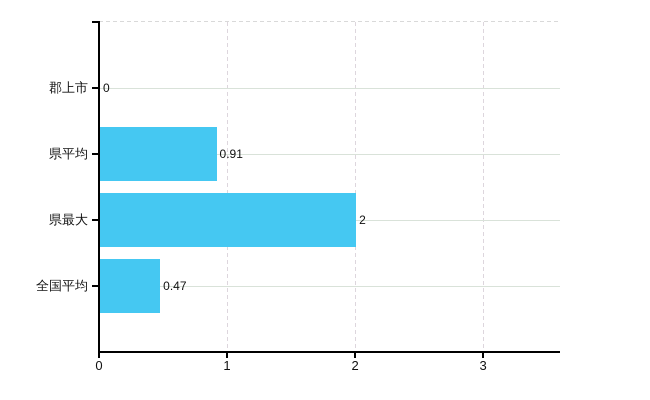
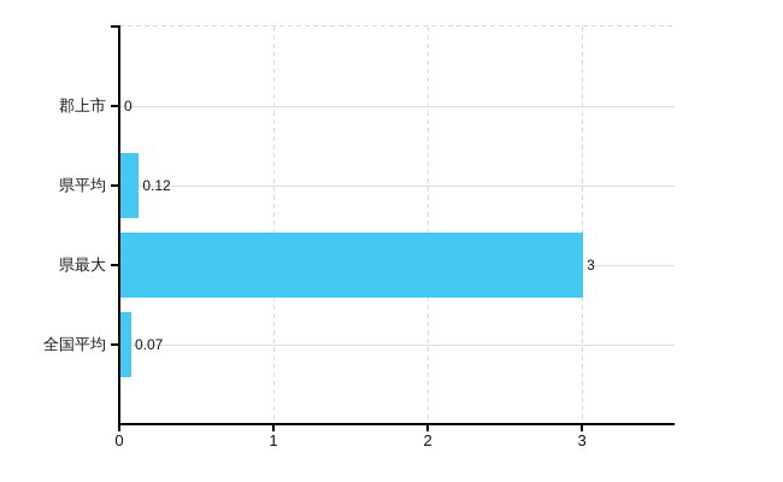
県平均: 0.91 -> 0.12
県最大: 2 -> 3
全国平均: 0.47 -> 0.07
